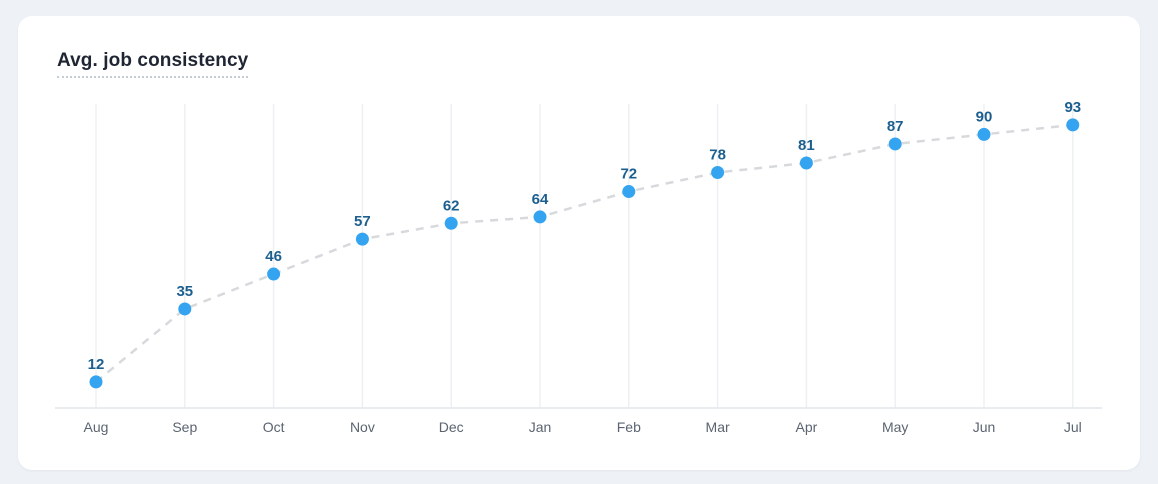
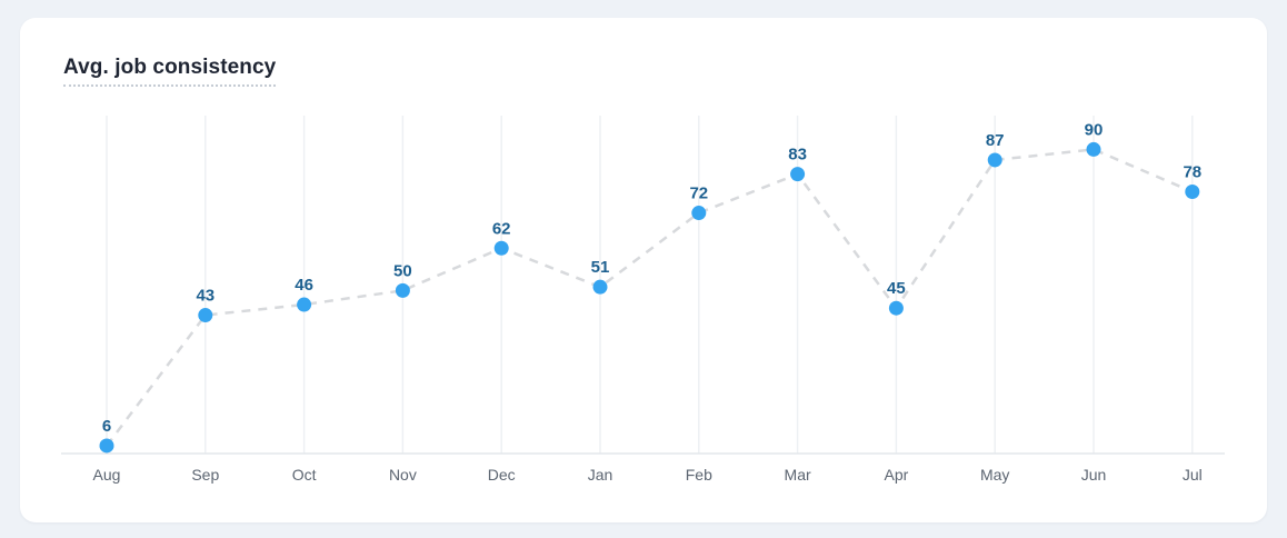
Aug: 12 -> 6
Sep: 35 -> 43
Nov: 57 -> 50
Jan: 64 -> 51
Mar: 78 -> 83
Apr: 81 -> 45
Jul: 93 -> 78
